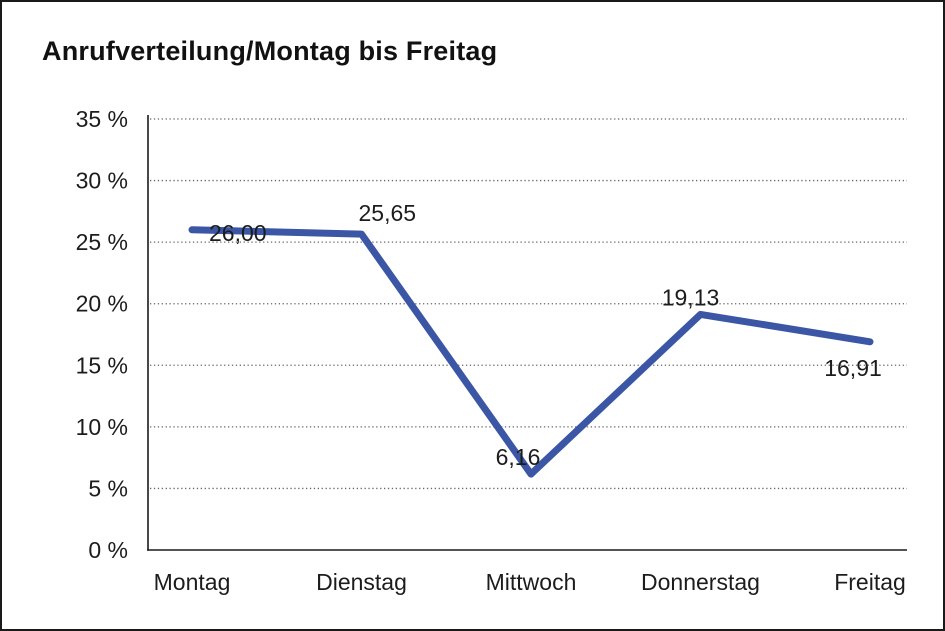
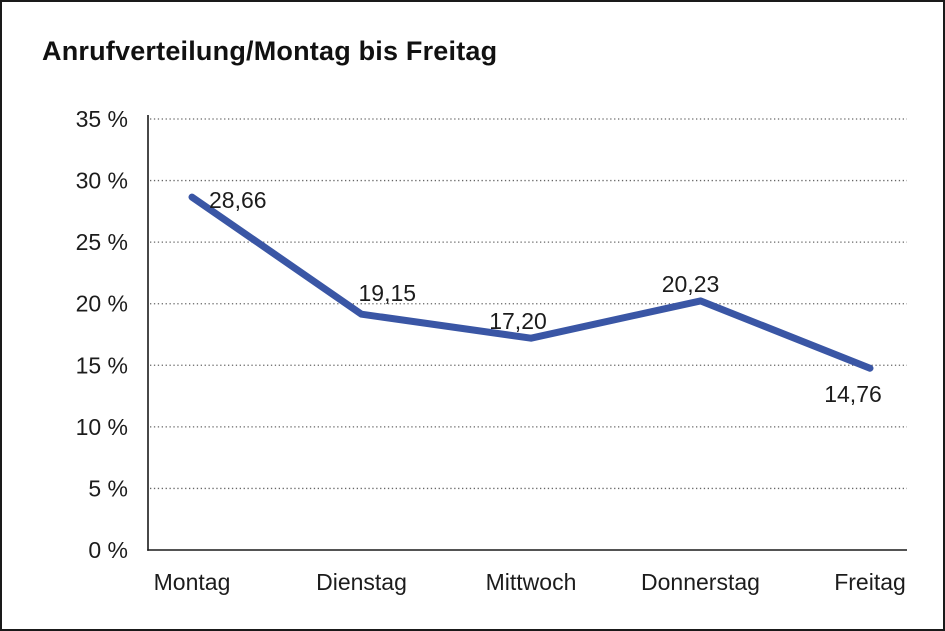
Montag: 26,00 -> 28,66
Dienstag: 25,65 -> 19,15
Mittwoch: 6,16 -> 17,20
Donnerstag: 19,13 -> 20,23
Freitag: 16,91 -> 14,76
